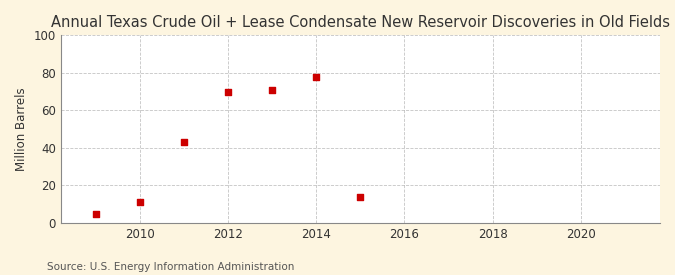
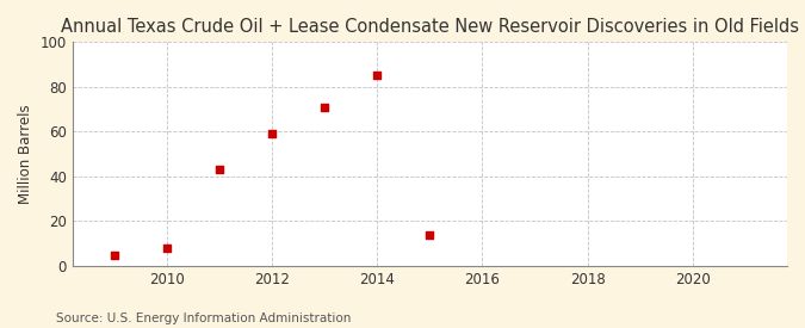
2010: 11 -> 8
2012: 70 -> 59
2014: 78 -> 85
